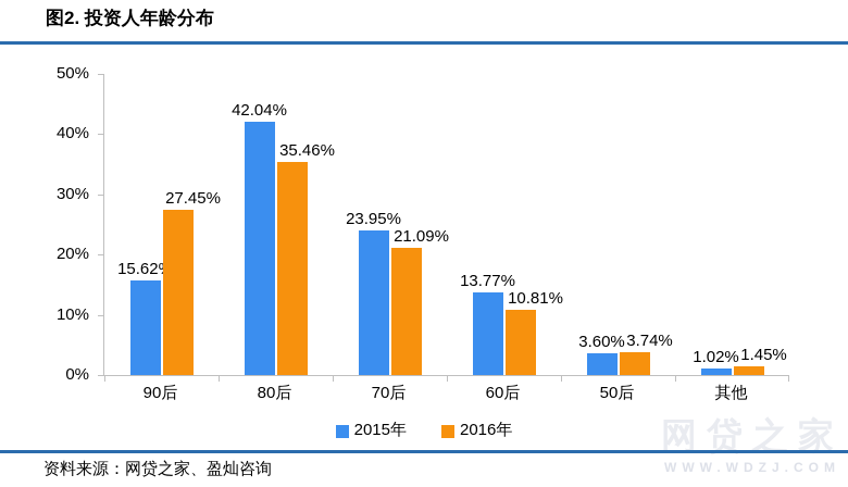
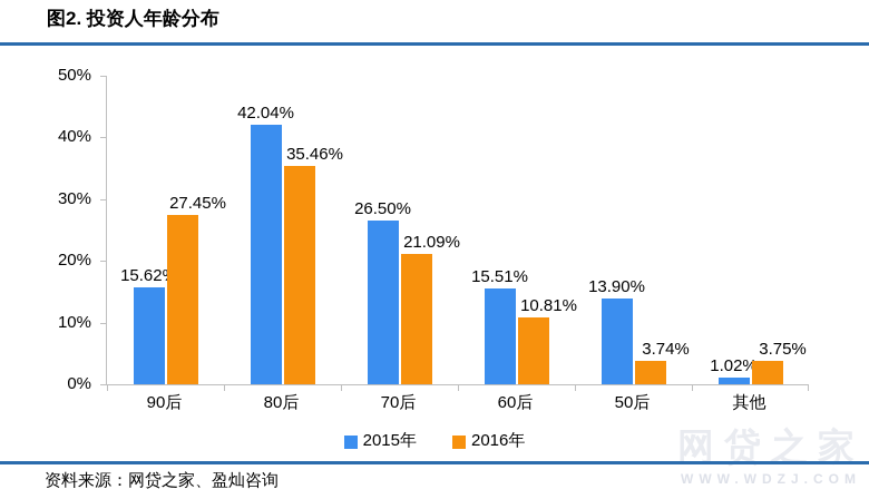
2015年/70后: 23.95% -> 26.50%
2015年/60后: 13.77% -> 15.51%
2015年/50后: 3.60% -> 13.90%
2016年/其他: 1.45% -> 3.75%
